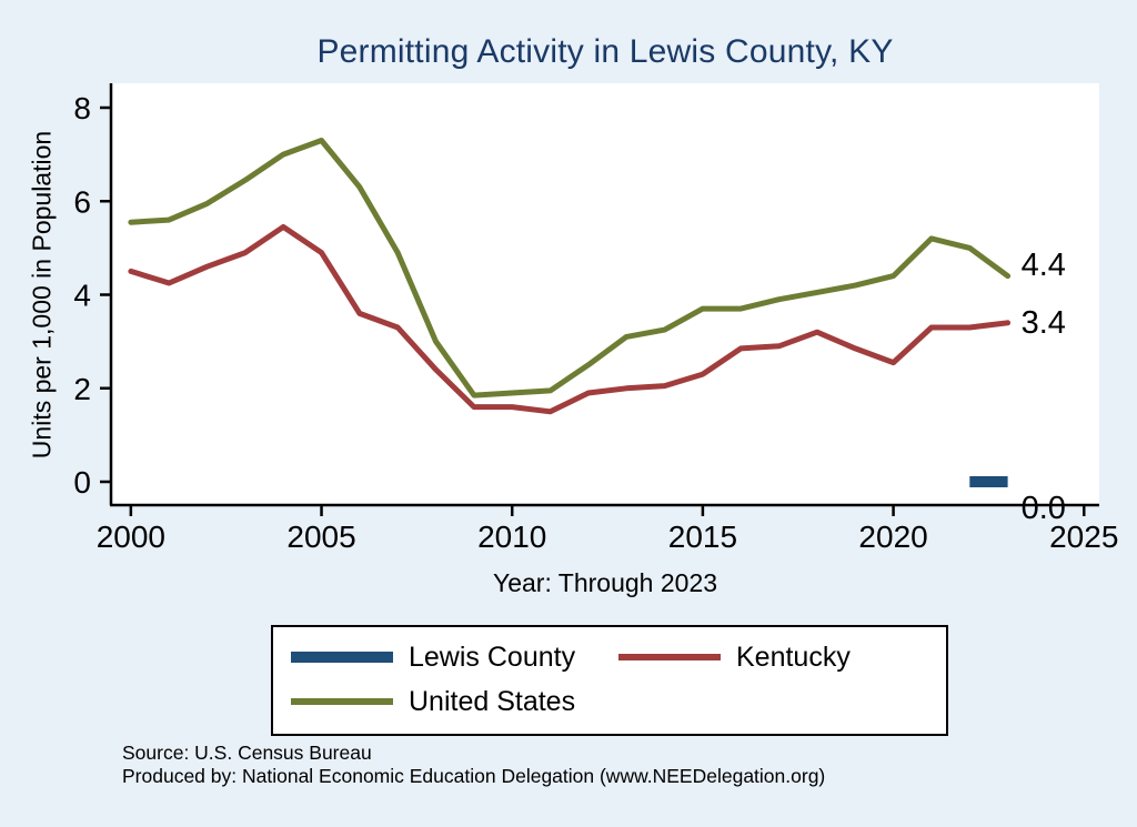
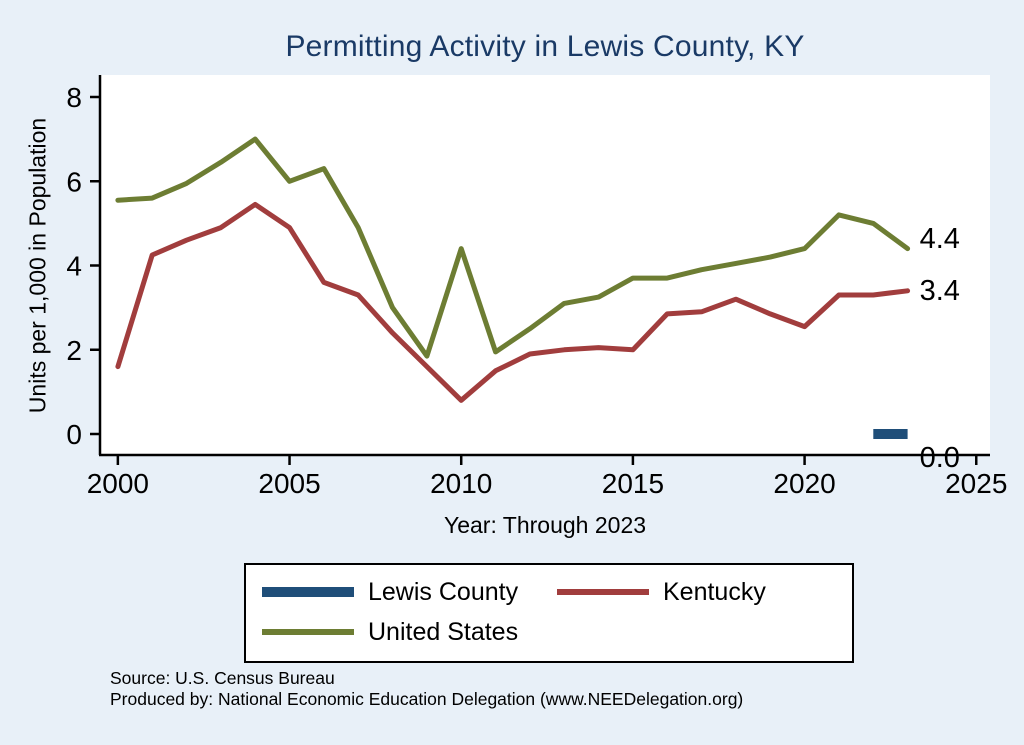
Kentucky/2000: 4.5 -> 1.6
United States/2005: 7.3 -> 6.0
Kentucky/2010: 1.6 -> 0.8
United States/2010: 1.9 -> 4.4
Kentucky/2015: 2.3 -> 2.0
